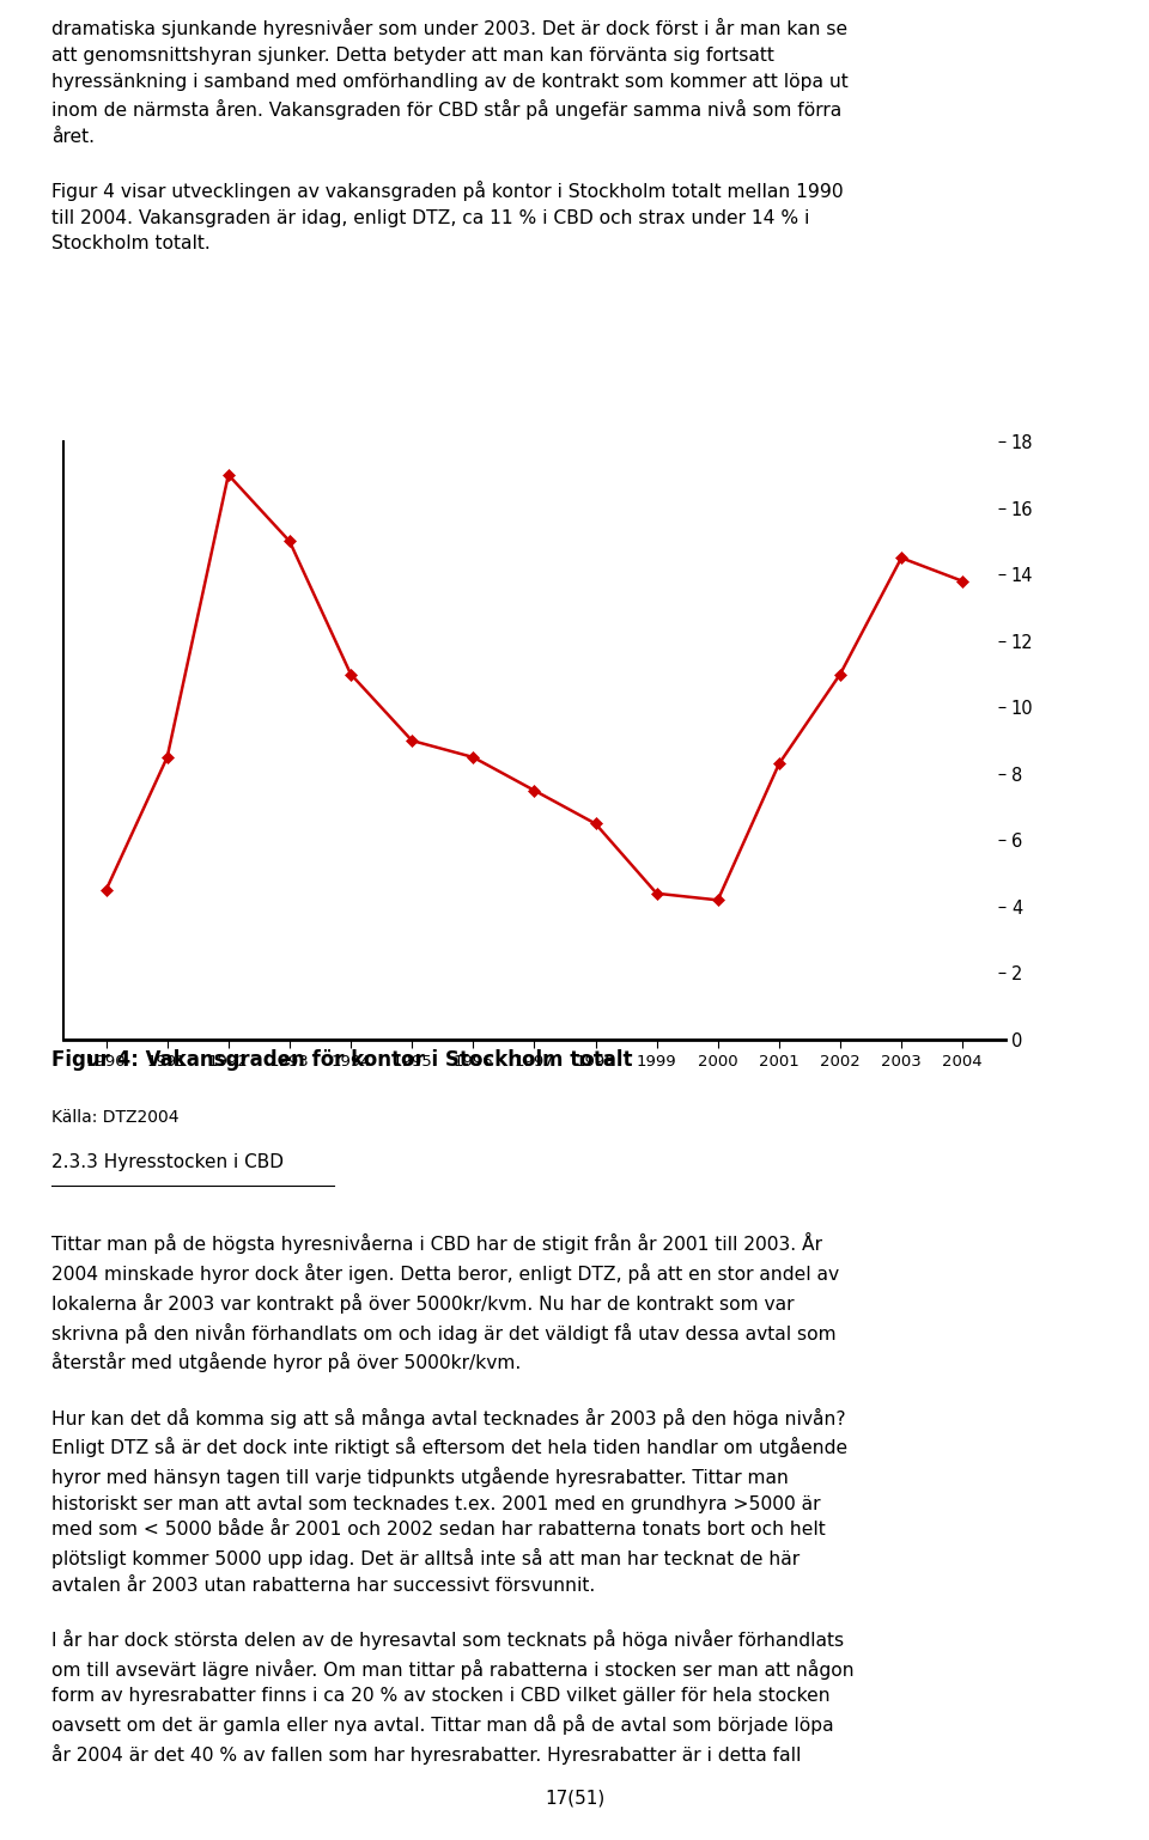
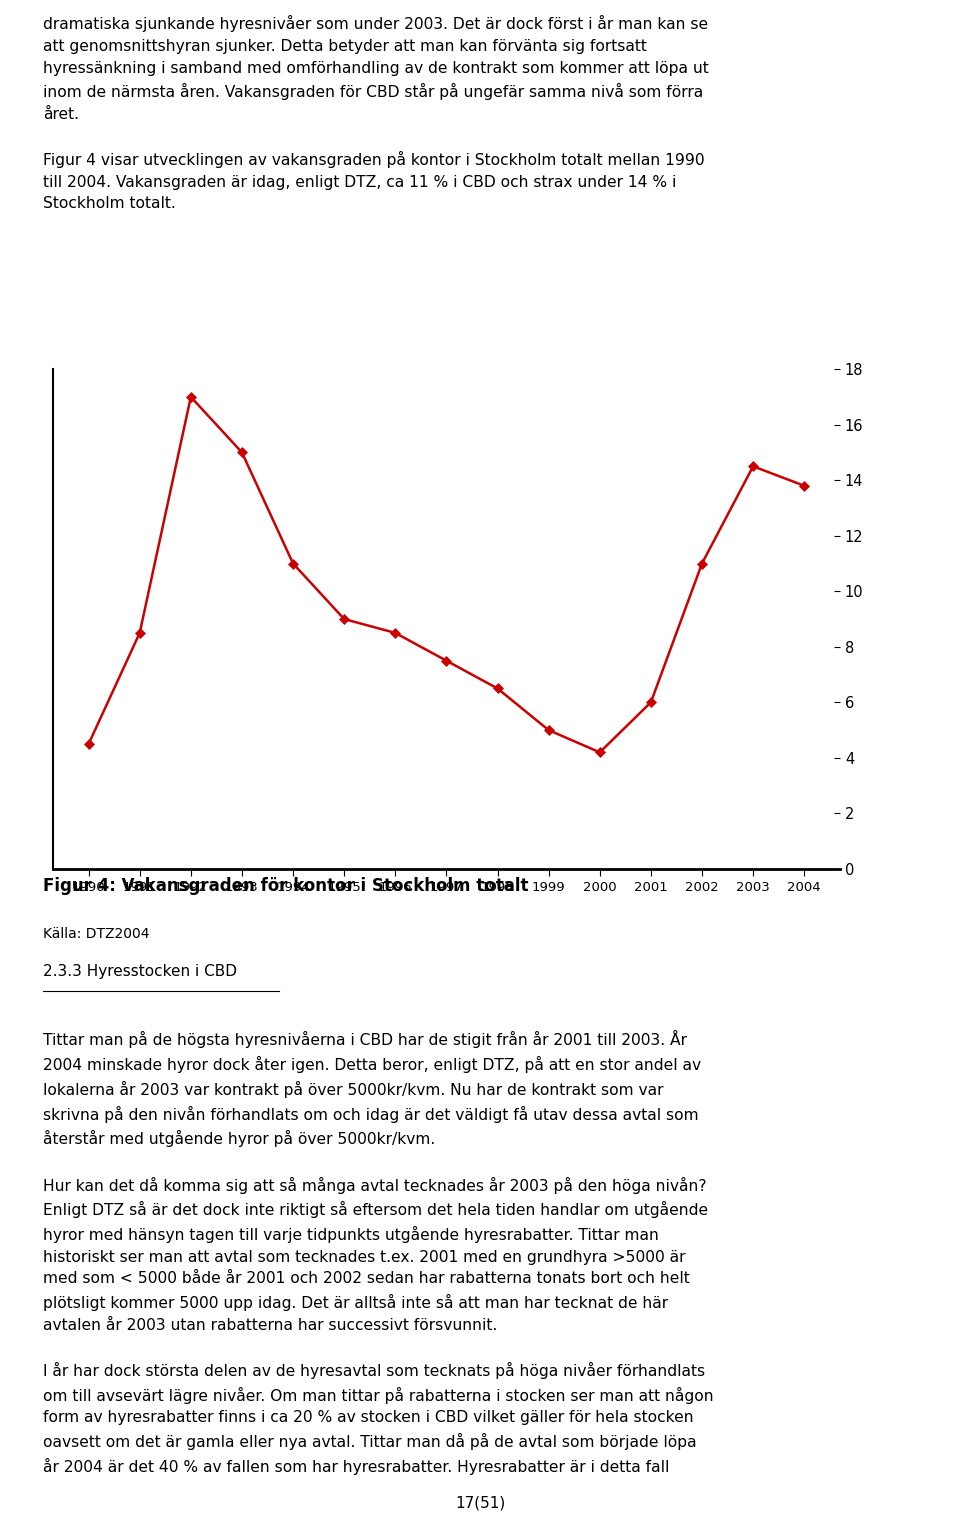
1999: 4.4 -> 5.0
2001: 8.3 -> 6.0
